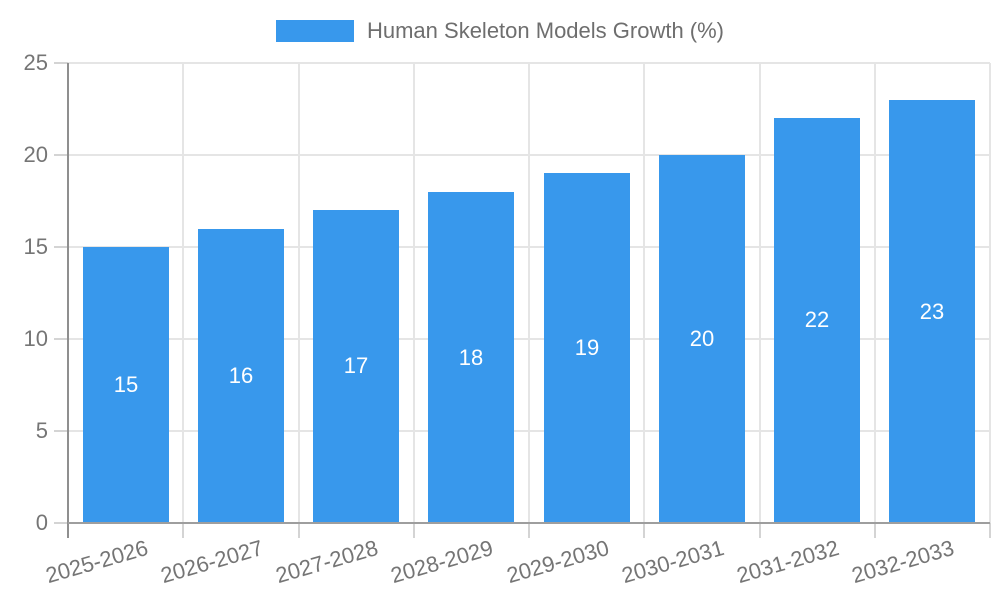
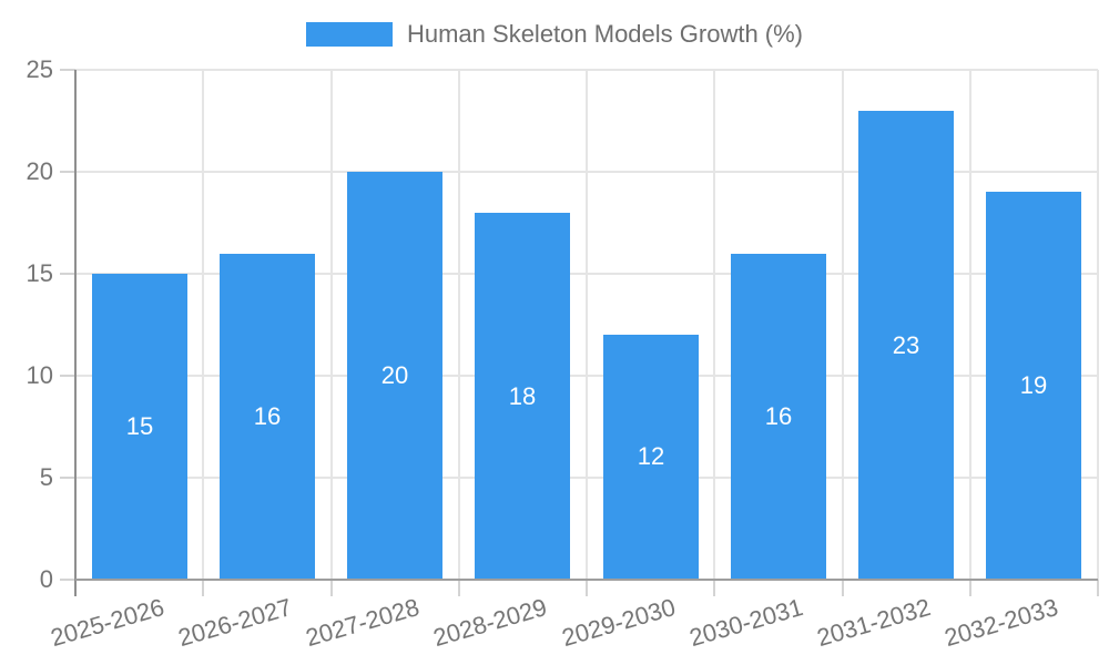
2027-2028: 17 -> 20
2029-2030: 19 -> 12
2030-2031: 20 -> 16
2031-2032: 22 -> 23
2032-2033: 23 -> 19
